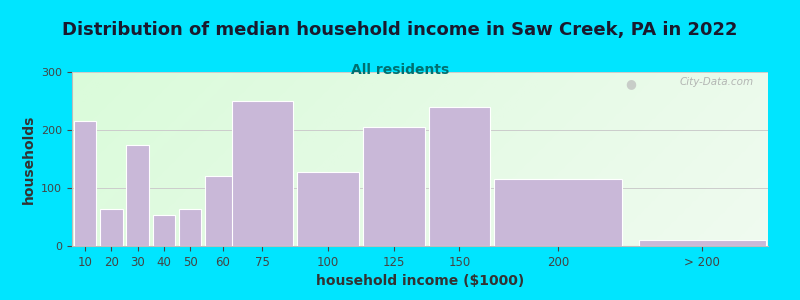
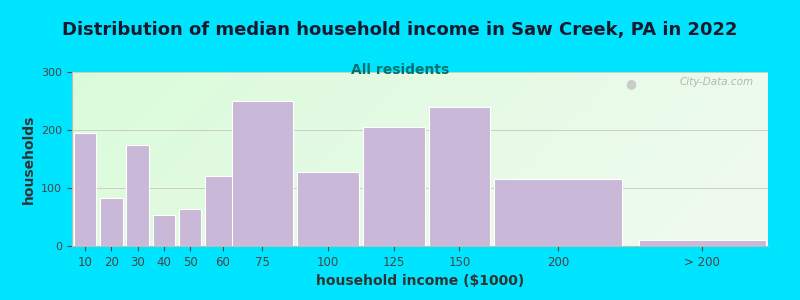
10: 215 -> 194
20: 63 -> 82
